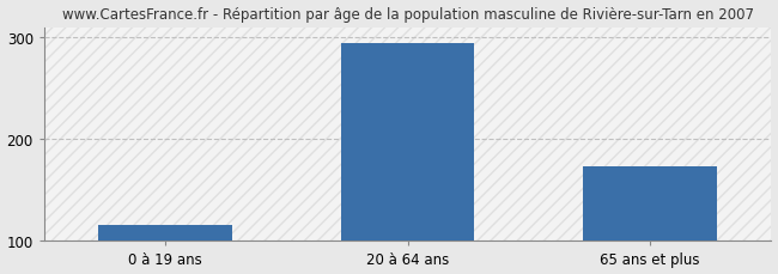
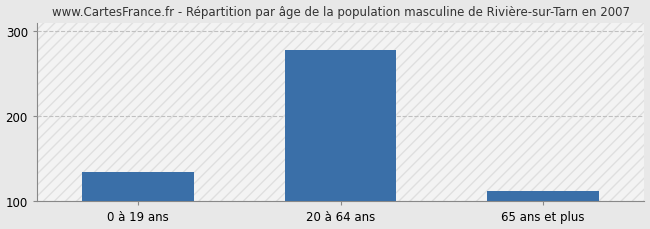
0 à 19 ans: 116 -> 135
20 à 64 ans: 294 -> 278
65 ans et plus: 174 -> 112
